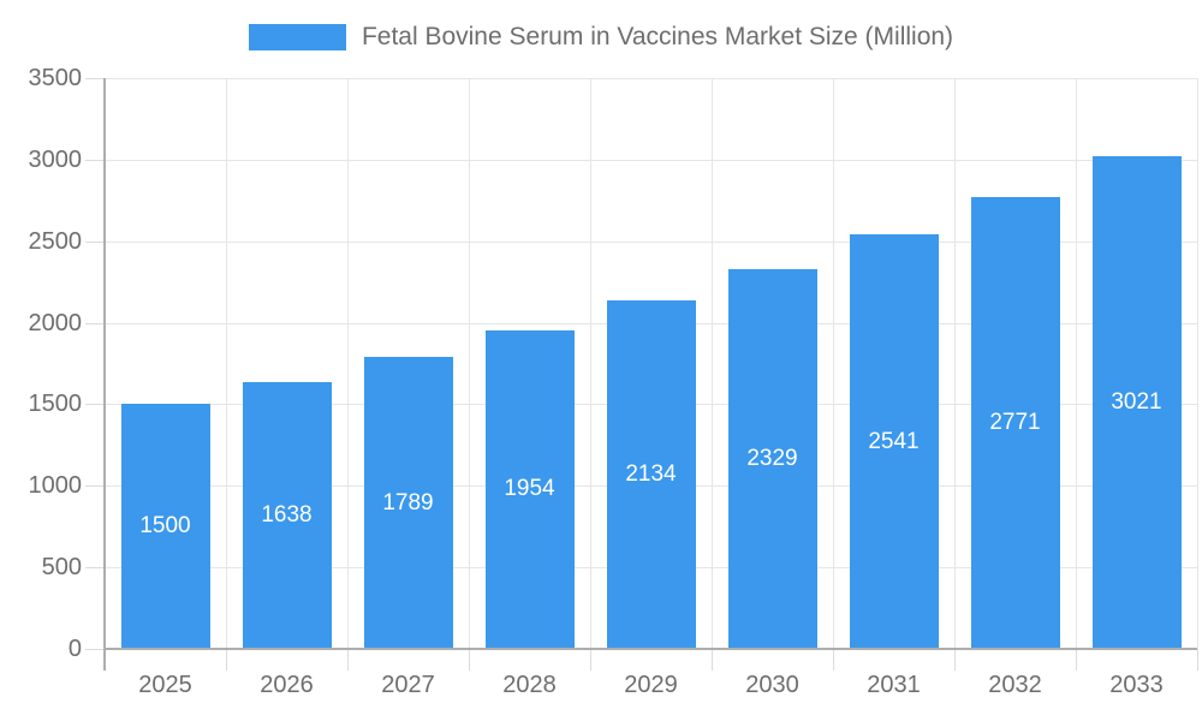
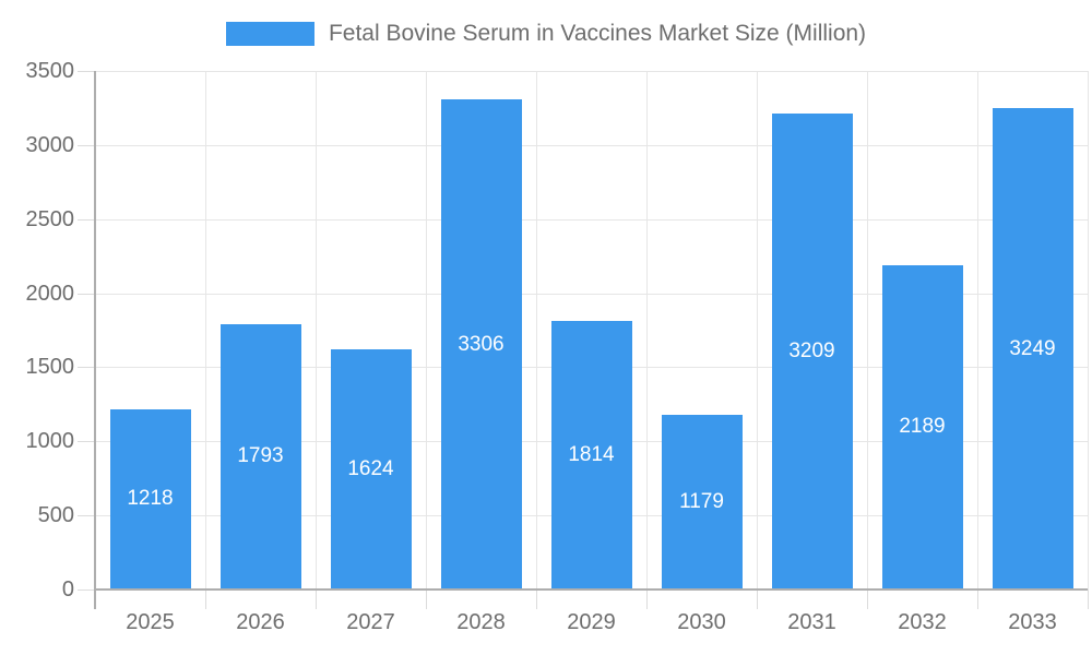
2025: 1500 -> 1218
2026: 1638 -> 1793
2027: 1789 -> 1624
2028: 1954 -> 3306
2029: 2134 -> 1814
2030: 2329 -> 1179
2031: 2541 -> 3209
2032: 2771 -> 2189
2033: 3021 -> 3249
